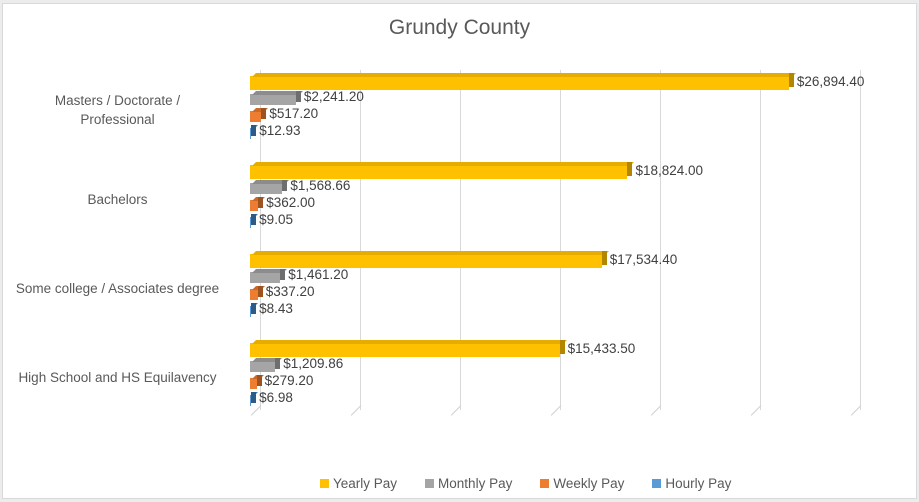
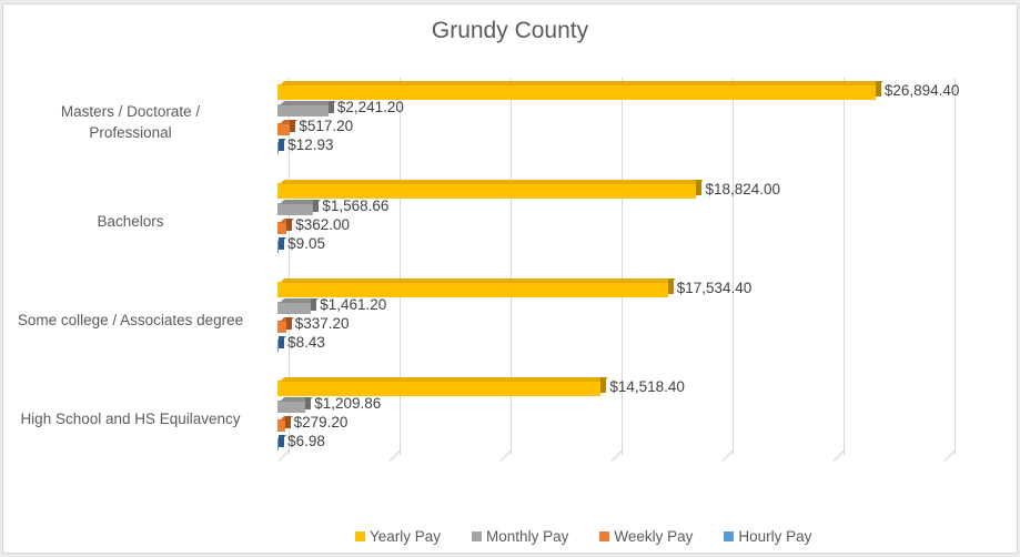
Yearly Pay/High School and HS Equilavency: $15,433.50 -> $14,518.40
